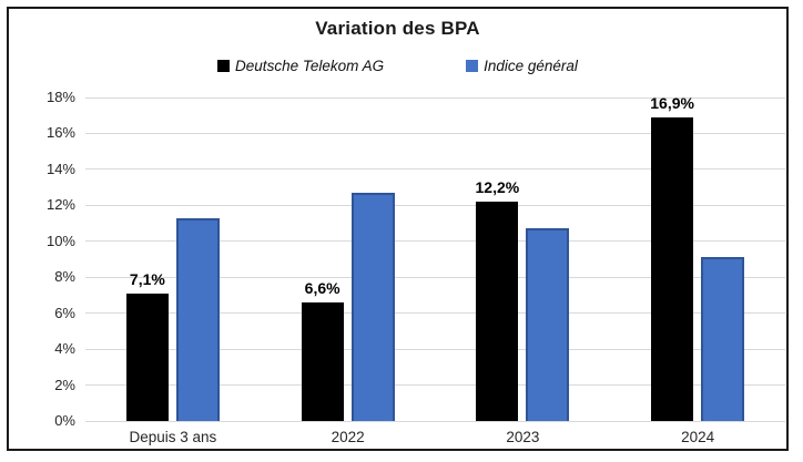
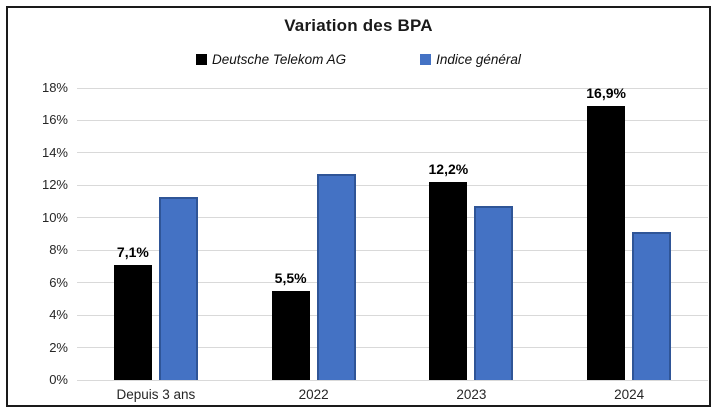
Deutsche Telekom AG/2022: 6,6% -> 5,5%
